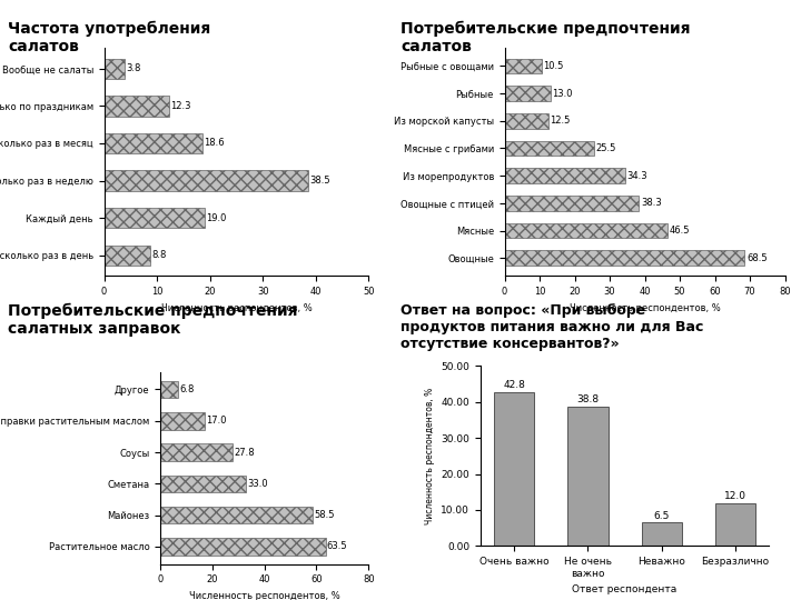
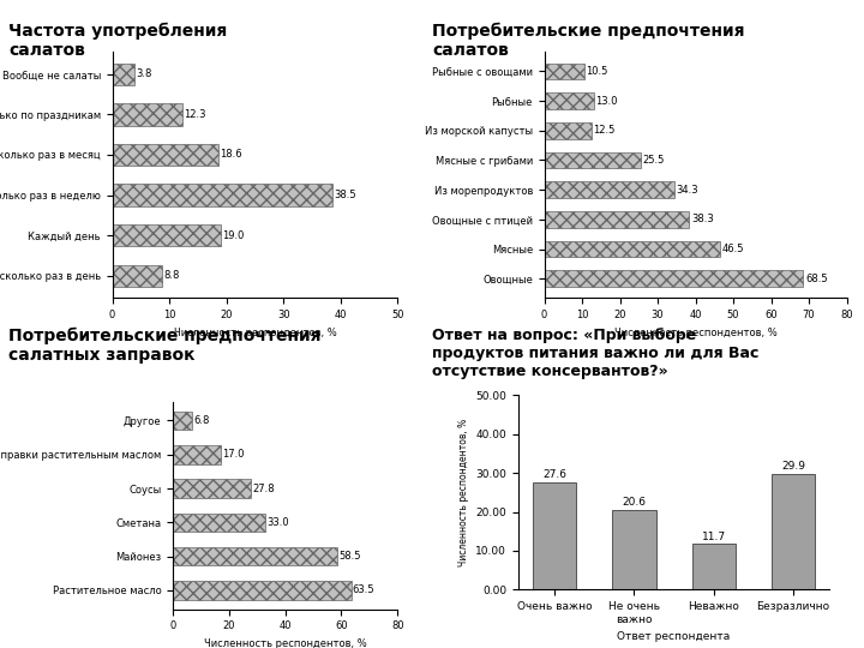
Очень важно: 42.8 -> 27.6
Не очень важно: 38.8 -> 20.6
Неважно: 6.5 -> 11.7
Безразлично: 12.0 -> 29.9
